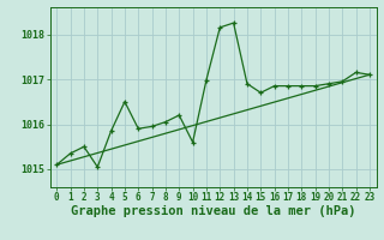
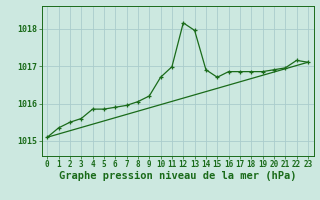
3: 1015.05 -> 1015.60
5: 1016.50 -> 1015.85
10: 1015.60 -> 1016.70
13: 1018.25 -> 1017.95
